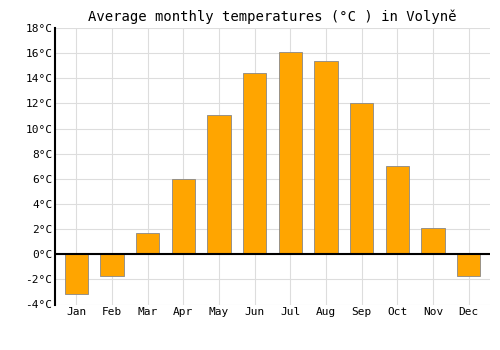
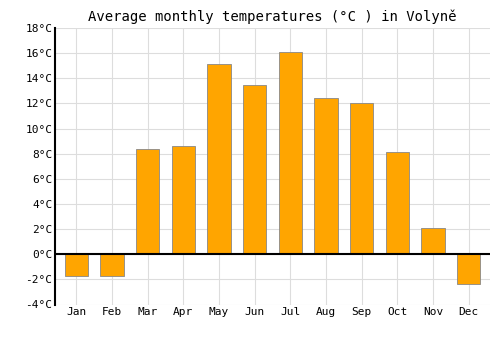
Jan: -3.2°C -> -1.7°C
Mar: 1.7°C -> 8.4°C
Apr: 6.0°C -> 8.6°C
May: 11.1°C -> 15.1°C
Jun: 14.4°C -> 13.5°C
Aug: 15.4°C -> 12.4°C
Oct: 7.0°C -> 8.1°C
Dec: -1.7°C -> -2.4°C
